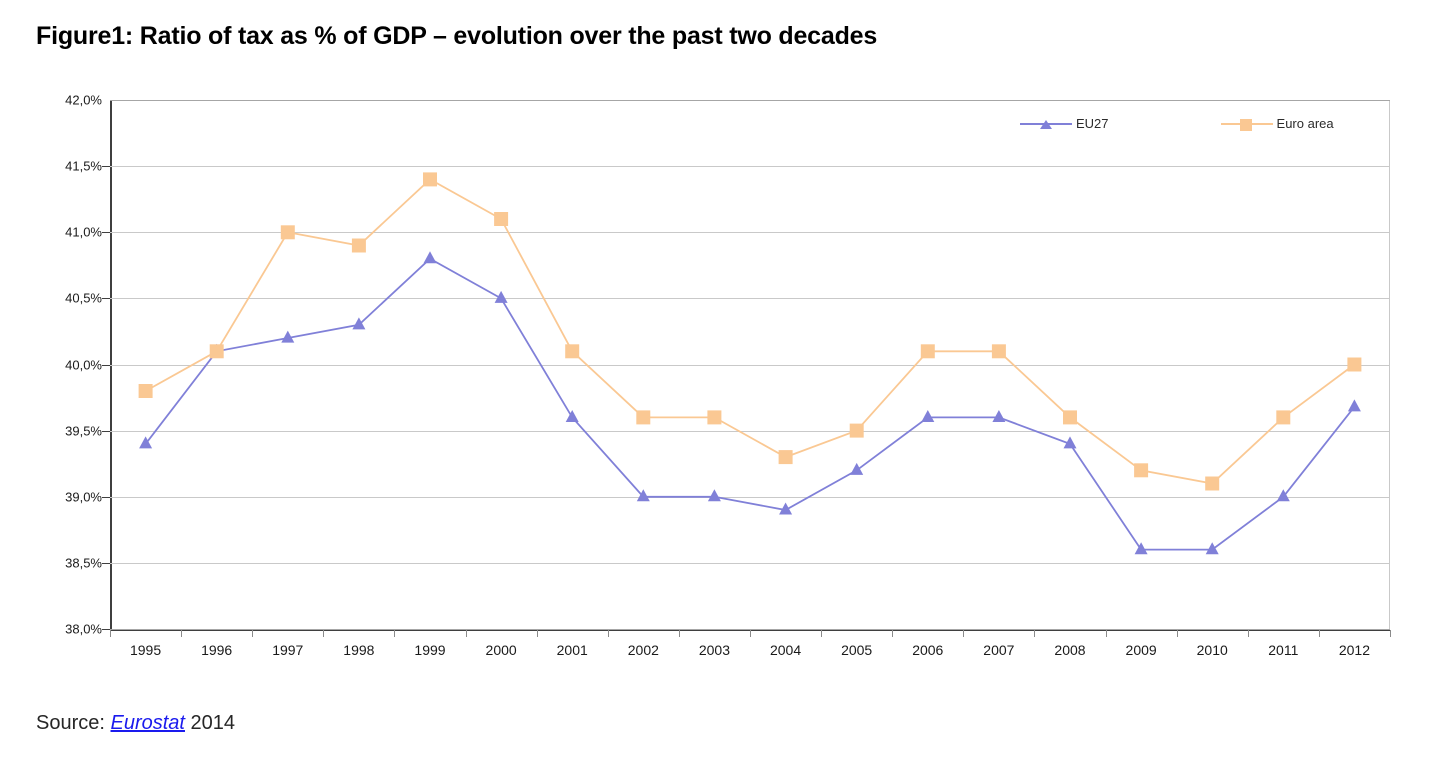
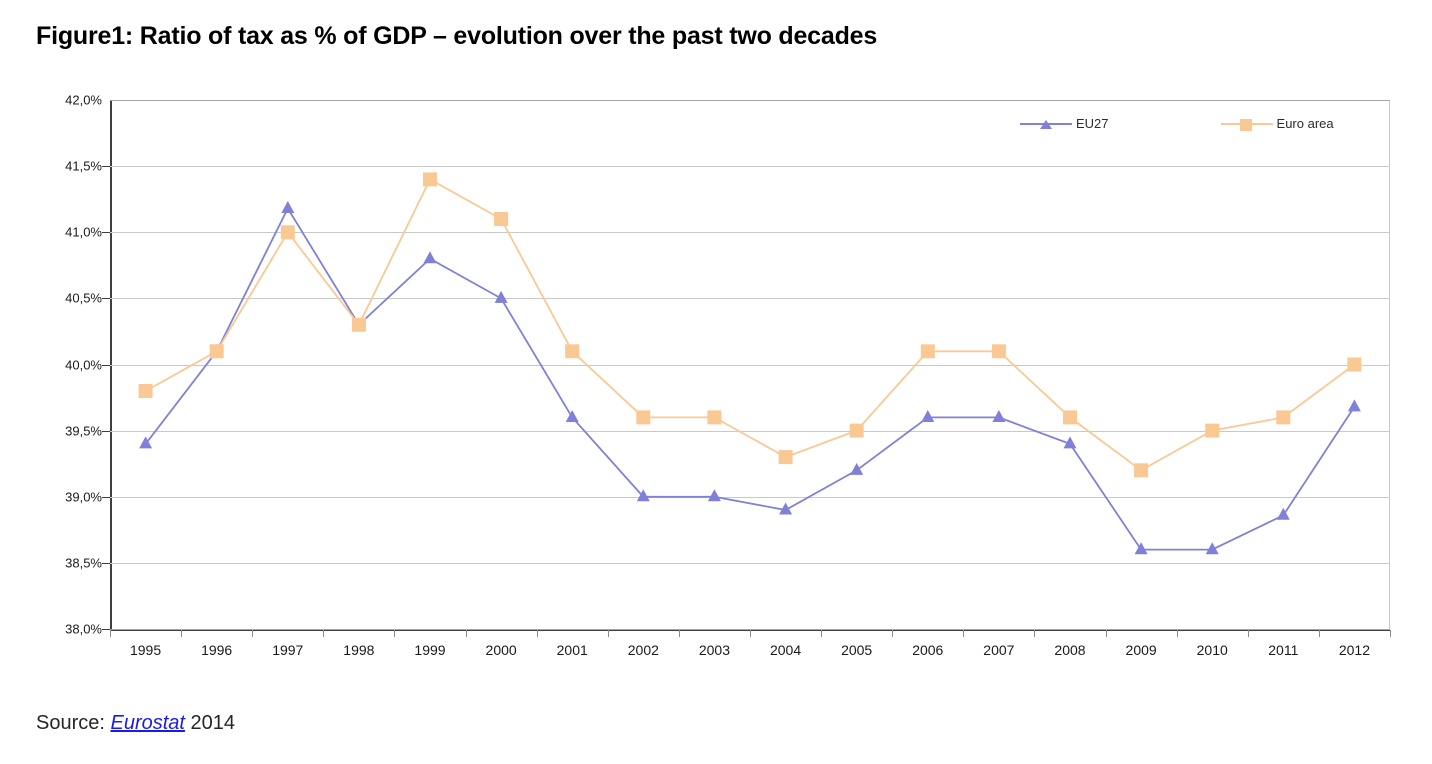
EU27/1997: 40,20% -> 41,18%
Euro area/1998: 40,9% -> 40,3%
Euro area/2010: 39,1% -> 39,5%
EU27/2011: 39,00% -> 38,86%
